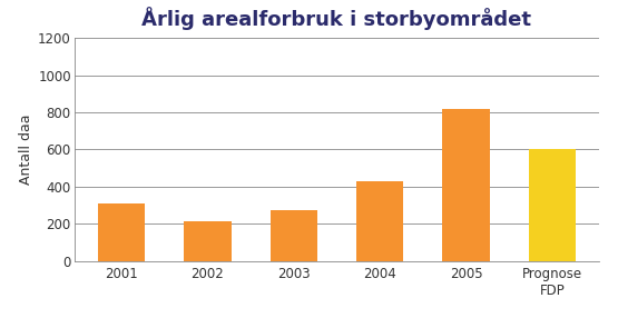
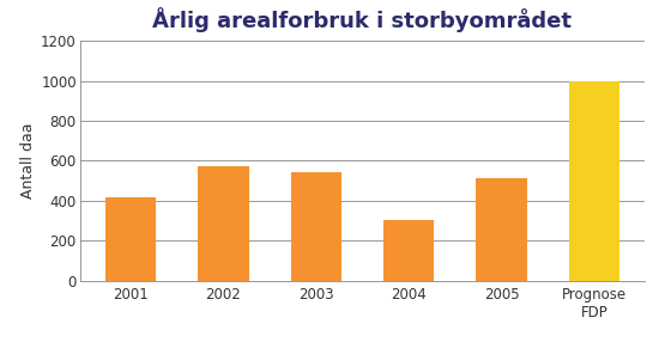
2001: 310 -> 420
2002: 210 -> 570
2003: 270 -> 540
2004: 430 -> 300
2005: 820 -> 510
Prognose FDP: 600 -> 1000
